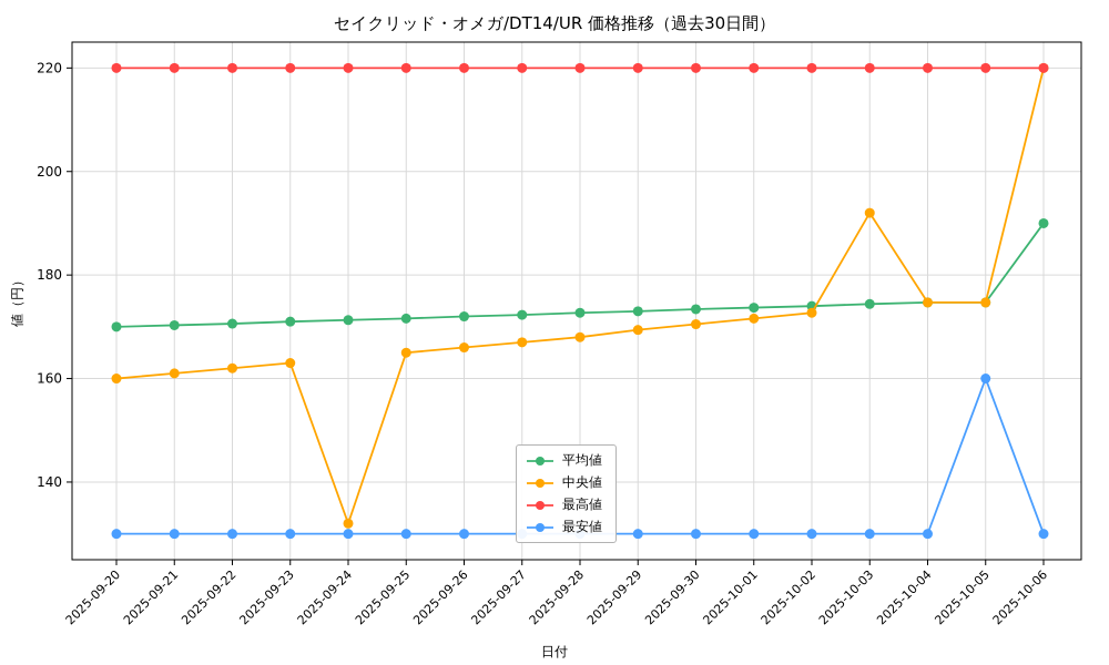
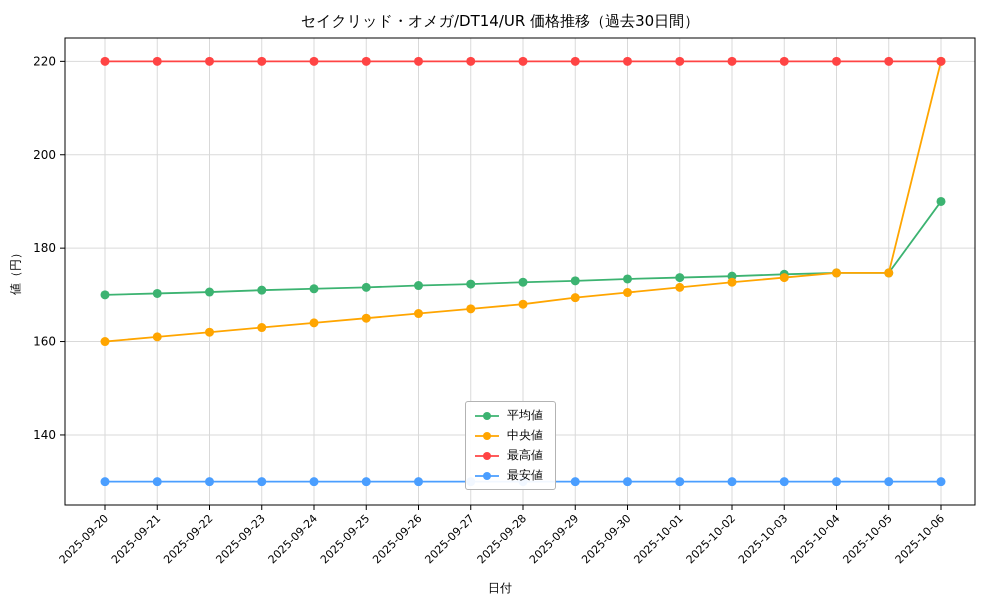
中央値/2025-09-24: 132 -> 164
中央値/2025-10-03: 192 -> 174
最安値/2025-10-05: 160 -> 130
